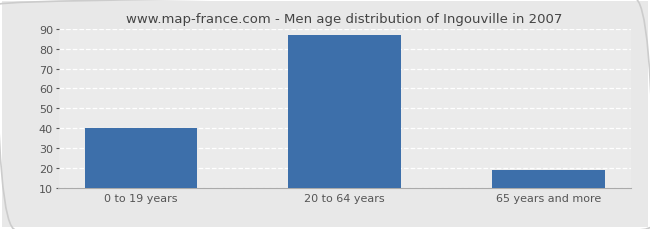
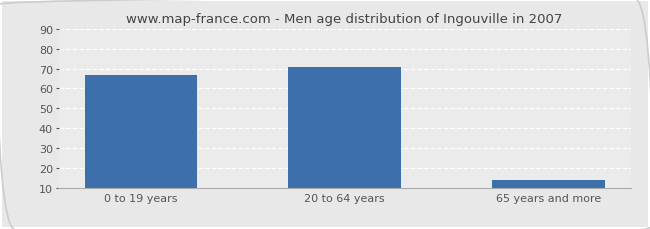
0 to 19 years: 40 -> 67
20 to 64 years: 87 -> 71
65 years and more: 19 -> 14
